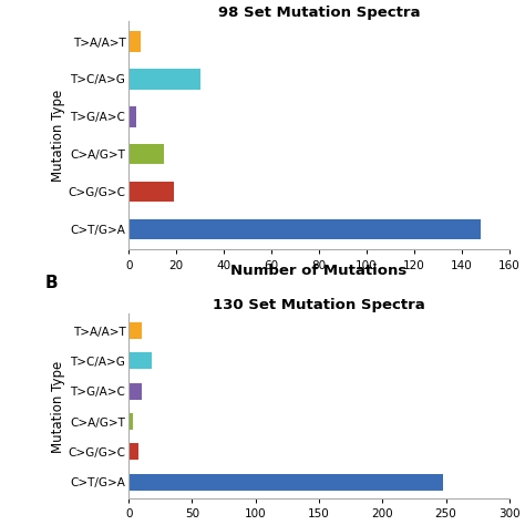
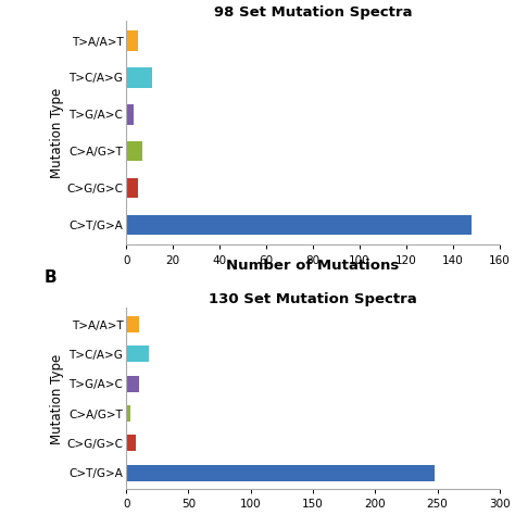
98 Set Mutation Spectra/T>C/A>G: 30 -> 11
98 Set Mutation Spectra/C>A/G>T: 15 -> 7
98 Set Mutation Spectra/C>G/G>C: 19 -> 5
